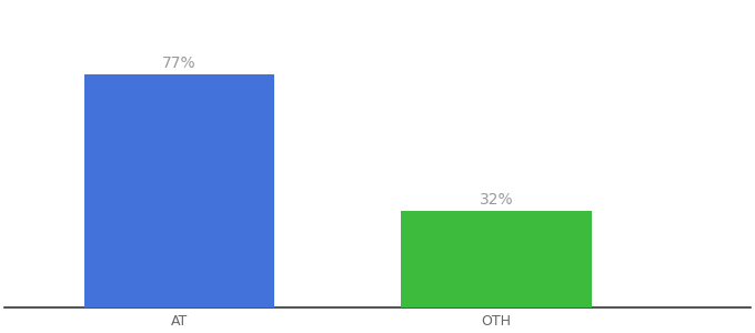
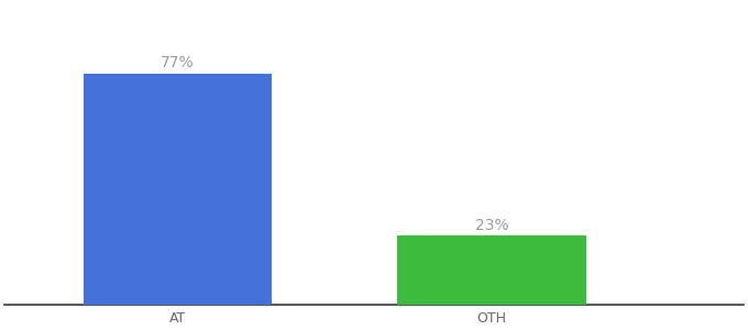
OTH: 32% -> 23%
